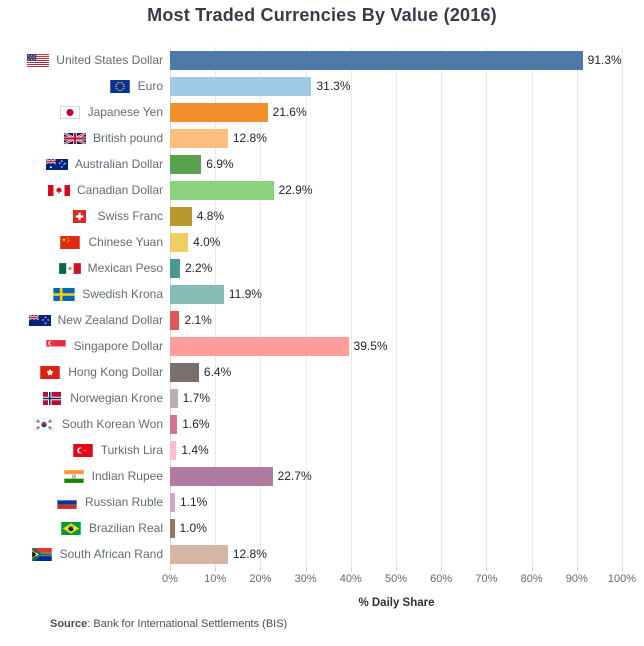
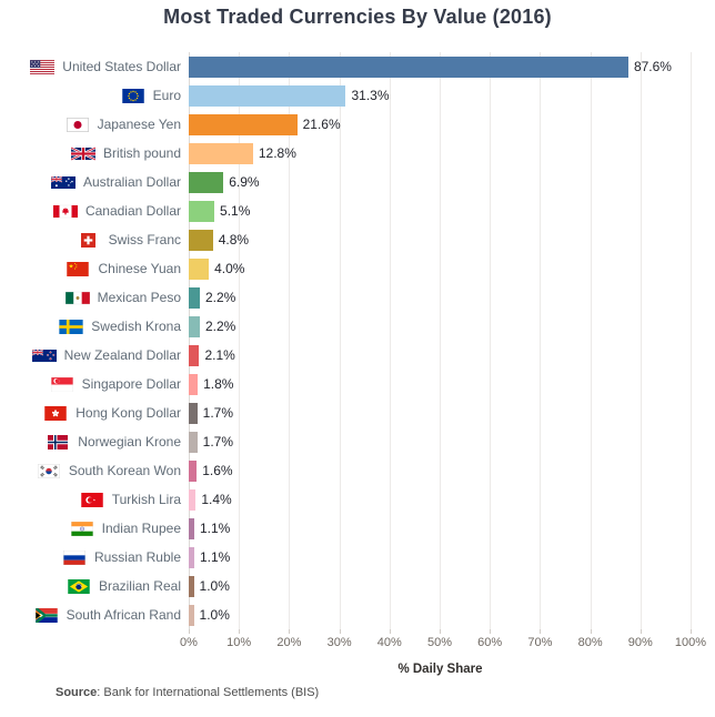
United States Dollar: 91.3% -> 87.6%
Canadian Dollar: 22.9% -> 5.1%
Swedish Krona: 11.9% -> 2.2%
Singapore Dollar: 39.5% -> 1.8%
Hong Kong Dollar: 6.4% -> 1.7%
Indian Rupee: 22.7% -> 1.1%
South African Rand: 12.8% -> 1.0%
